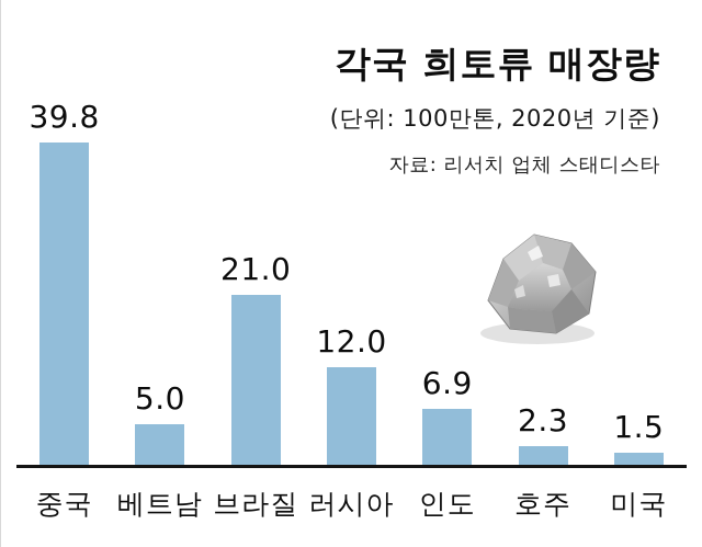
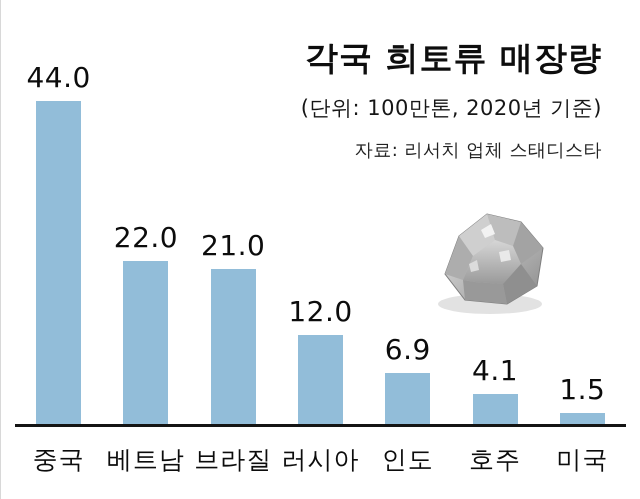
중국: 39.8 -> 44.0
베트남: 5.0 -> 22.0
호주: 2.3 -> 4.1
